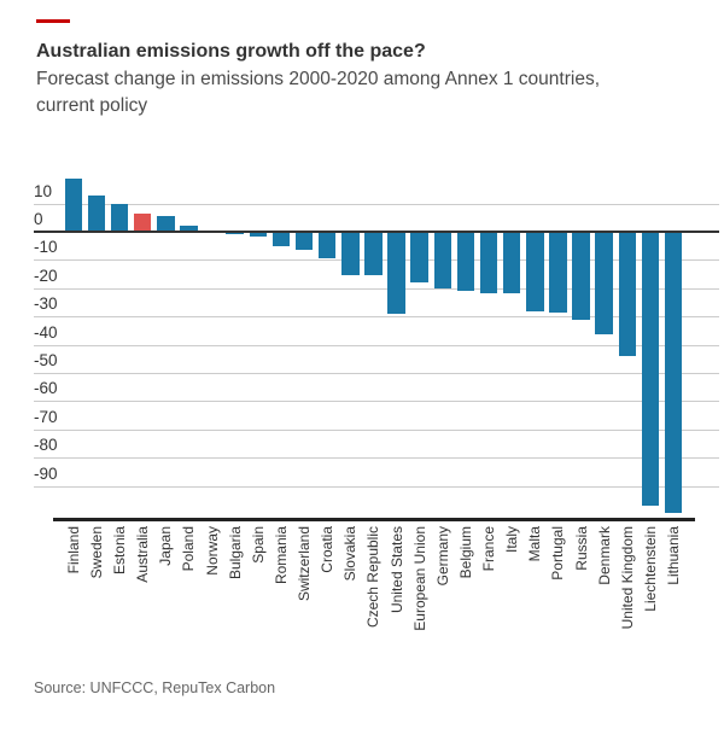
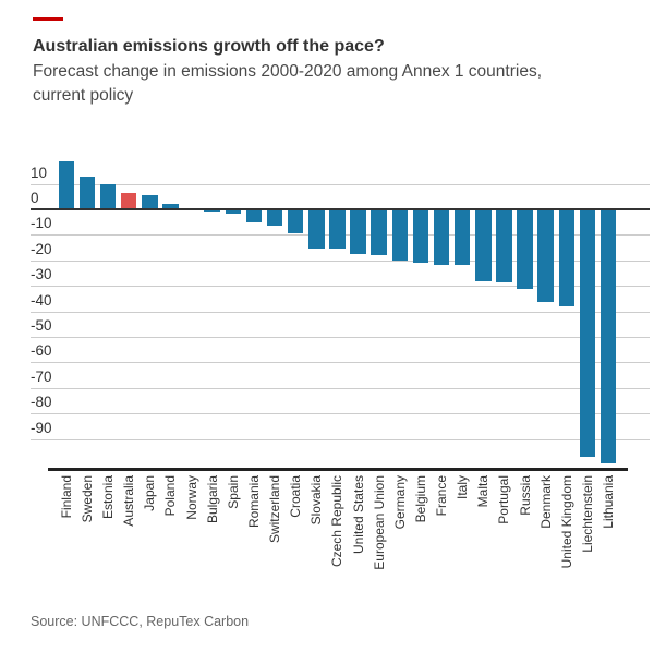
United States: -29 -> -18
United Kingdom: -44 -> -38
